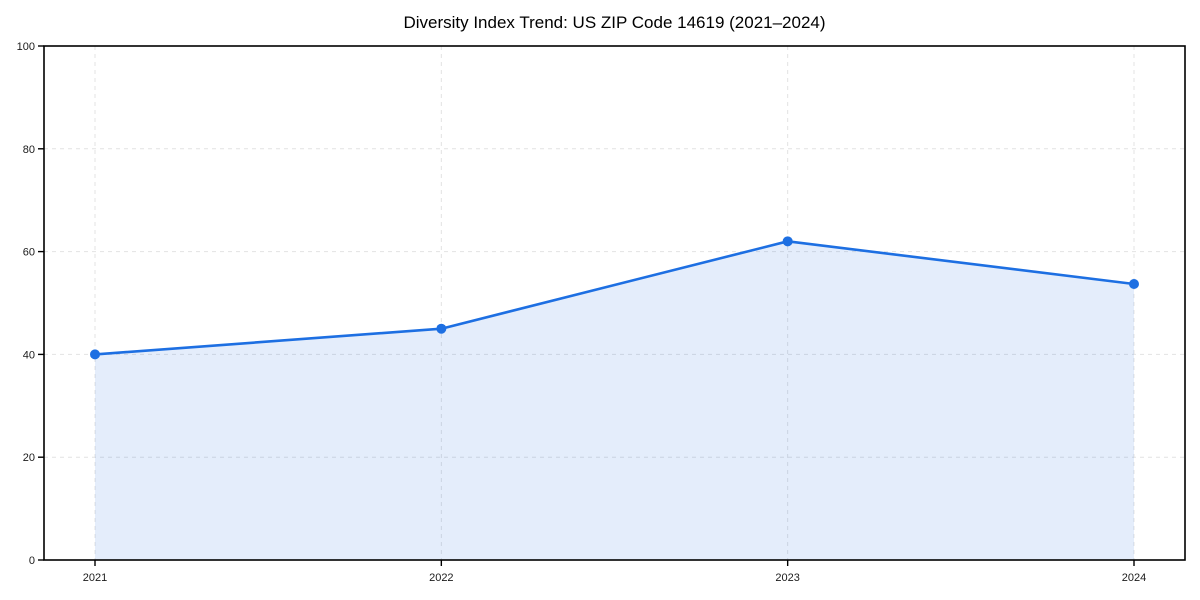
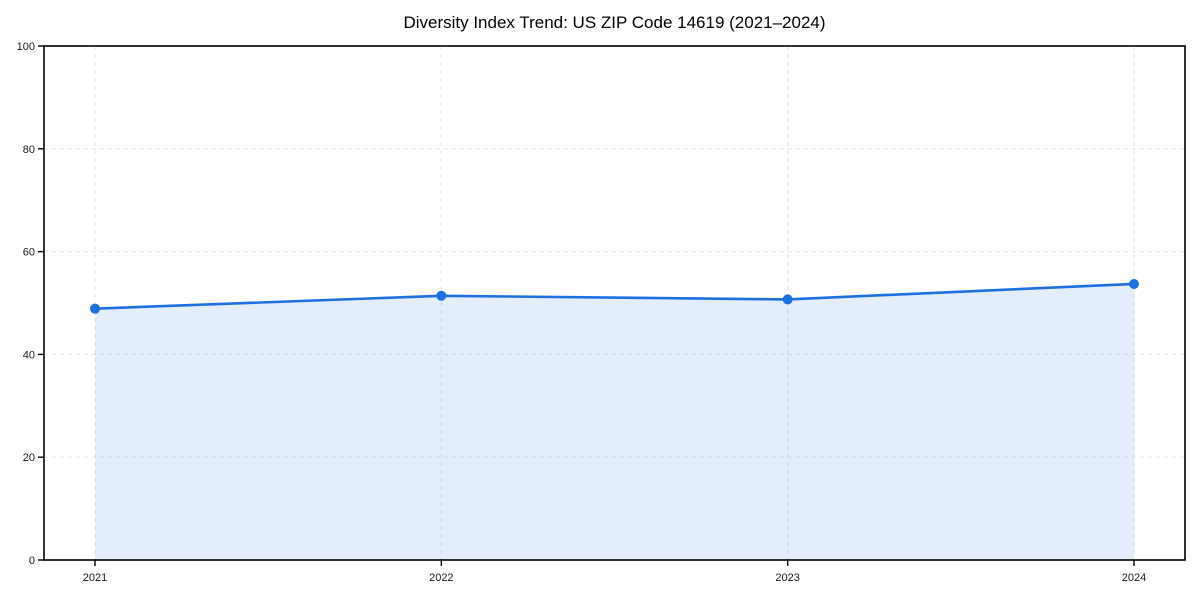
2021: 40 -> 49
2022: 45 -> 51
2023: 62 -> 51
